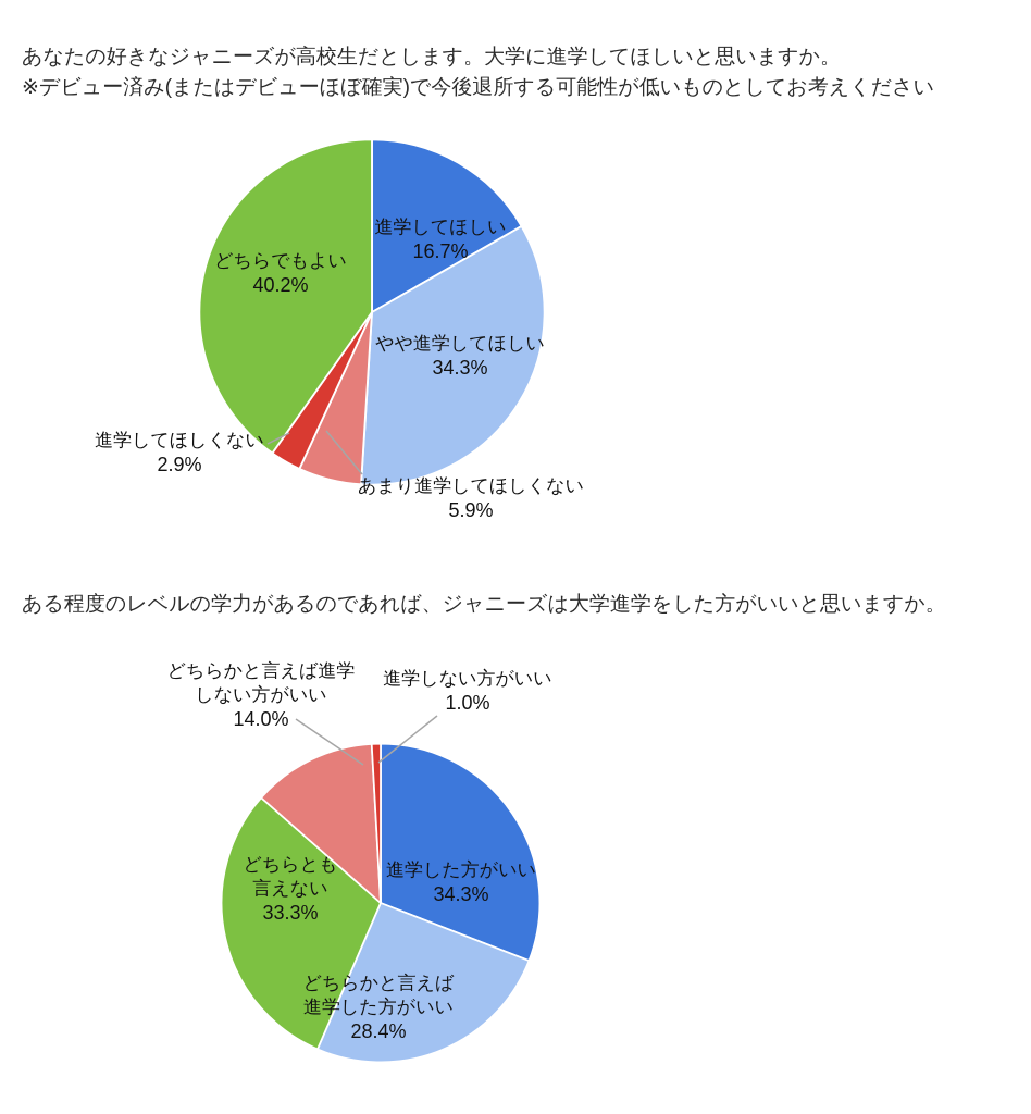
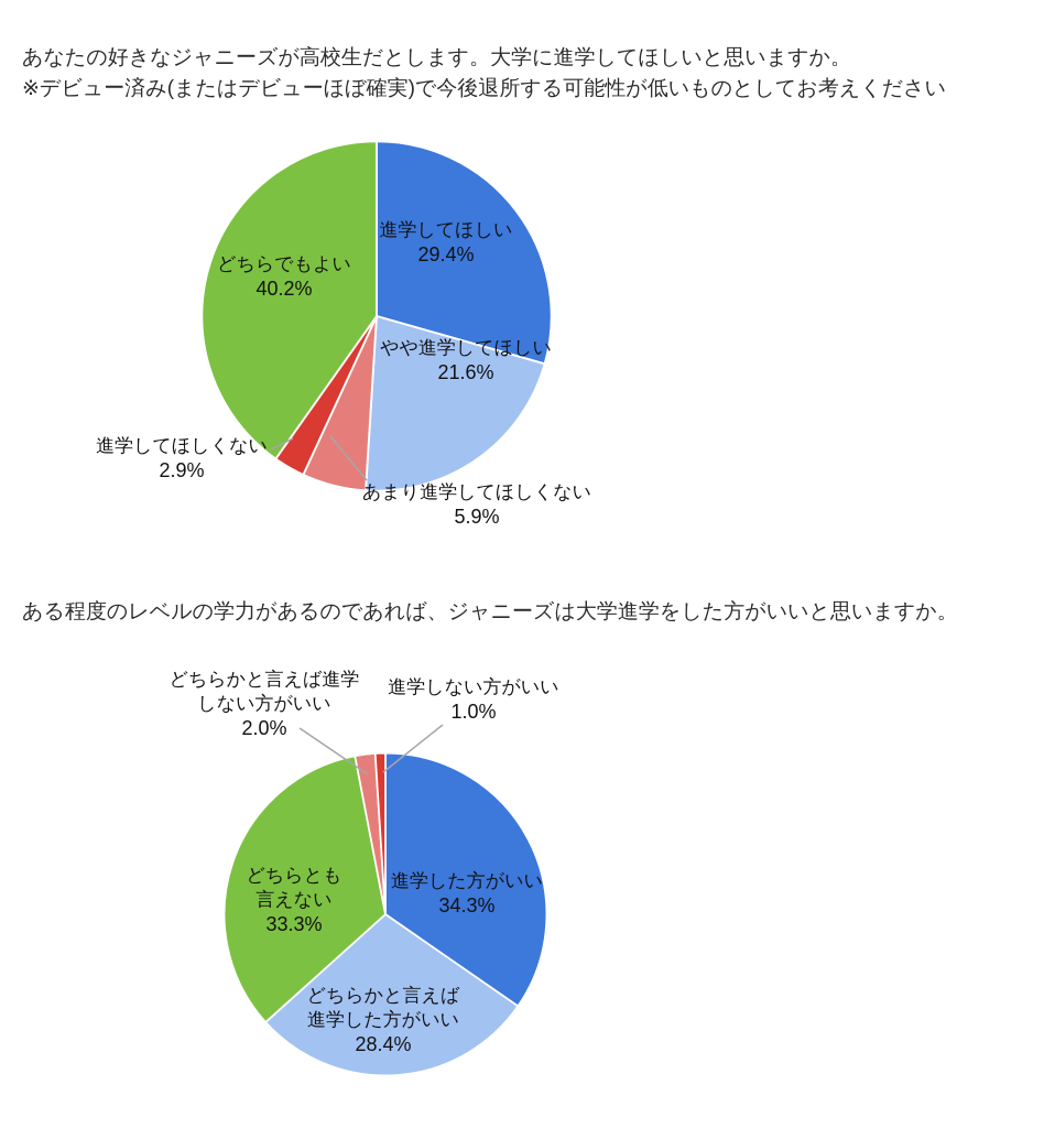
あなたの好きなジャニーズが高校生だとします。大学に進学してほしいと思いますか。/進学してほしい: 16.7% -> 29.4%
あなたの好きなジャニーズが高校生だとします。大学に進学してほしいと思いますか。/やや進学してほしい: 34.3% -> 21.6%
ある程度のレベルの学力があるのであれば、ジャニーズは大学進学をした方がいいと思いますか。/どちらかと言えば進学しない方がいい: 14.0% -> 2.0%
